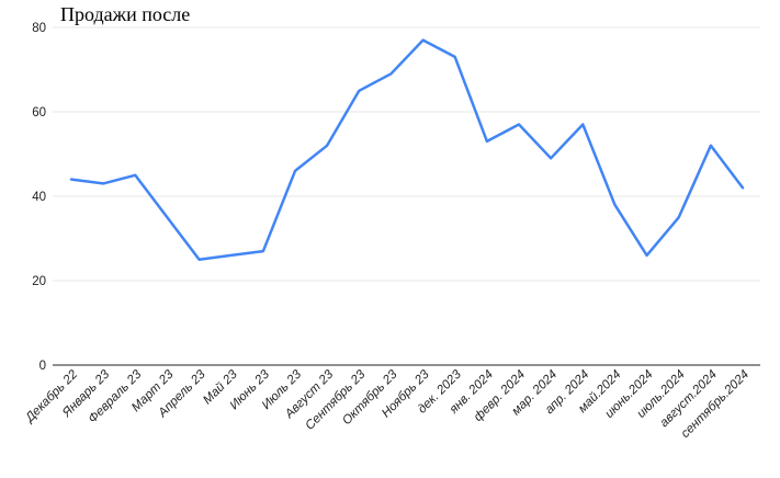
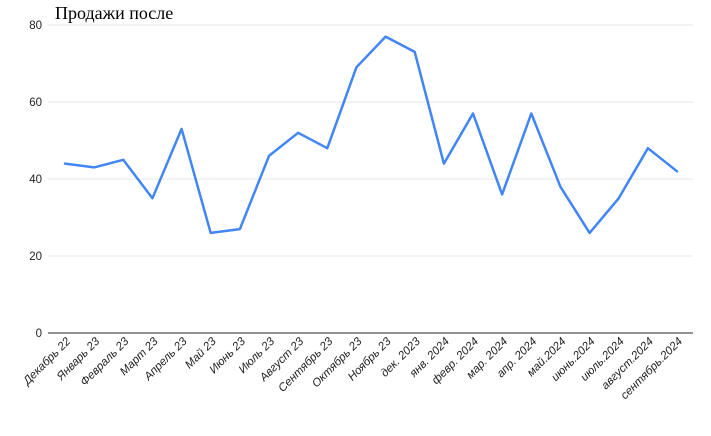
Апрель 23: 25 -> 53
Сентябрь 23: 65 -> 48
янв. 2024: 53 -> 44
мар. 2024: 49 -> 36
август.2024: 52 -> 48
